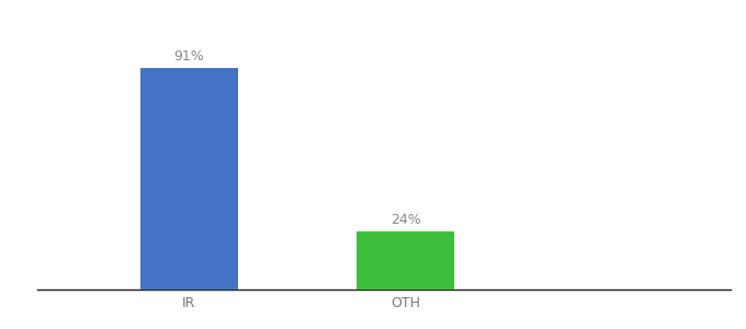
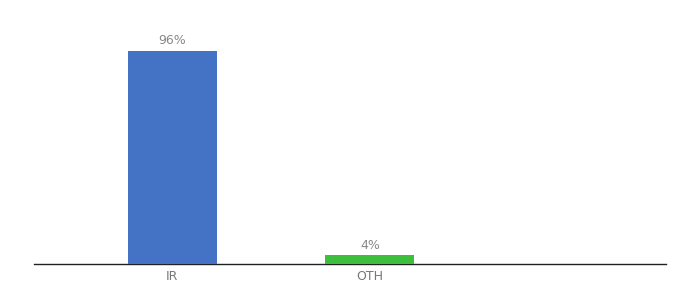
IR: 91% -> 96%
OTH: 24% -> 4%
